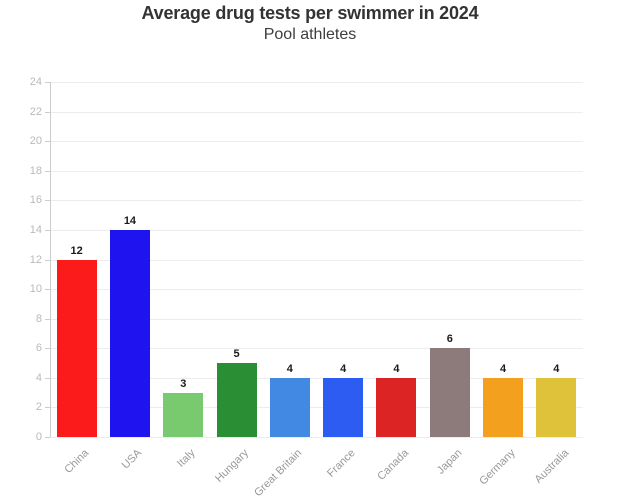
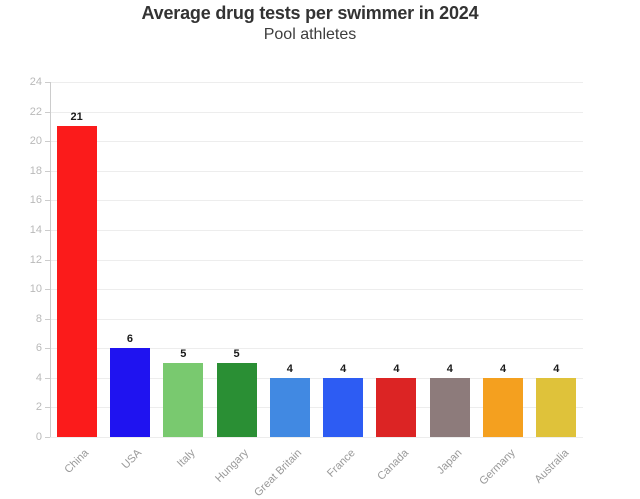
China: 12 -> 21
USA: 14 -> 6
Italy: 3 -> 5
Japan: 6 -> 4
